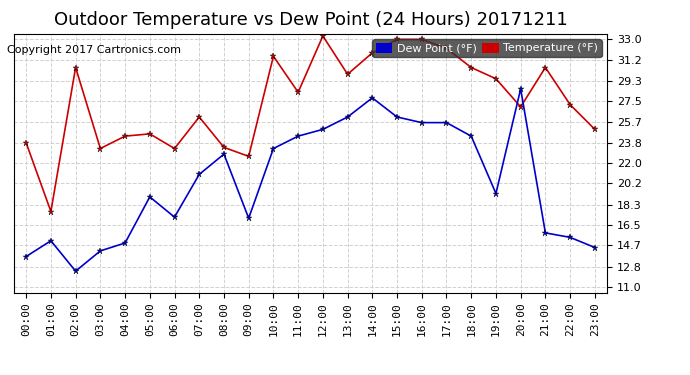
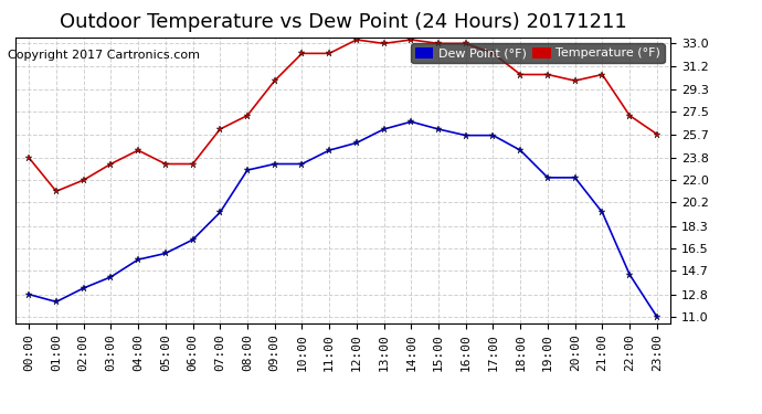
Dew Point (°F)/00:00: 13.7 -> 12.8
Temperature (°F)/01:00: 17.7 -> 21.1
Dew Point (°F)/01:00: 15.1 -> 12.2
Temperature (°F)/02:00: 30.5 -> 22.0
Dew Point (°F)/02:00: 12.4 -> 13.3
Dew Point (°F)/04:00: 14.9 -> 15.6
Temperature (°F)/05:00: 24.6 -> 23.3
Dew Point (°F)/05:00: 19.0 -> 16.1
Dew Point (°F)/07:00: 21.0 -> 19.4
Temperature (°F)/08:00: 23.4 -> 27.2
Temperature (°F)/09:00: 22.6 -> 30.0
Dew Point (°F)/09:00: 17.1 -> 23.3
Temperature (°F)/10:00: 31.5 -> 32.2
Temperature (°F)/11:00: 28.3 -> 32.2
Temperature (°F)/13:00: 29.9 -> 33.0
Temperature (°F)/14:00: 31.8 -> 33.3
Dew Point (°F)/14:00: 27.8 -> 26.7
Temperature (°F)/19:00: 29.5 -> 30.5
Dew Point (°F)/19:00: 19.3 -> 22.2
Temperature (°F)/20:00: 27.0 -> 30.0
Dew Point (°F)/20:00: 28.6 -> 22.2
Dew Point (°F)/21:00: 15.8 -> 19.4
Dew Point (°F)/22:00: 15.4 -> 14.4
Temperature (°F)/23:00: 25.0 -> 25.7
Dew Point (°F)/23:00: 14.5 -> 11.0
